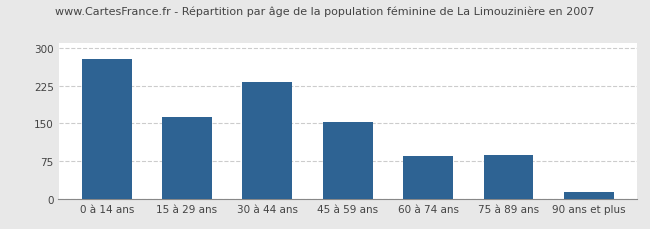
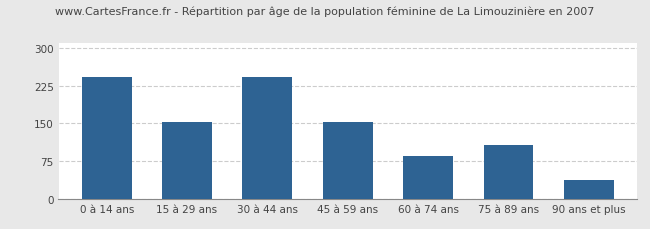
0 à 14 ans: 278 -> 242
15 à 29 ans: 163 -> 152
30 à 44 ans: 232 -> 242
75 à 89 ans: 88 -> 108
90 ans et plus: 15 -> 38
